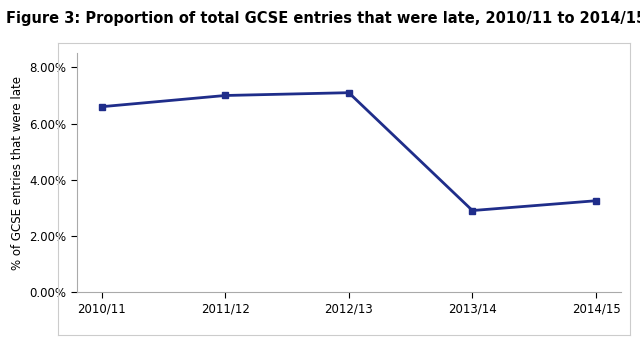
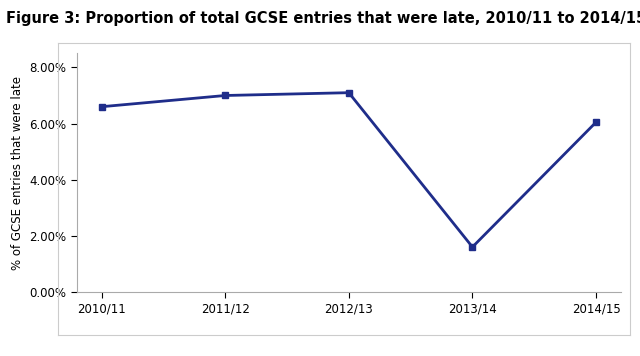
2013/14: 2.90% -> 1.60%
2014/15: 3.25% -> 6.05%
